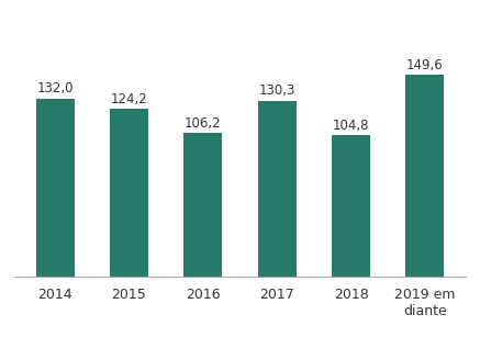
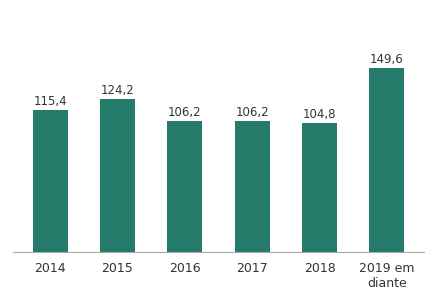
2014: 132,0 -> 115,4
2017: 130,3 -> 106,2
